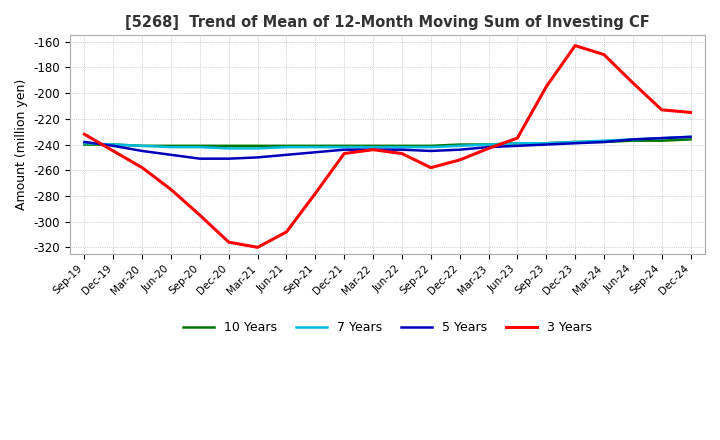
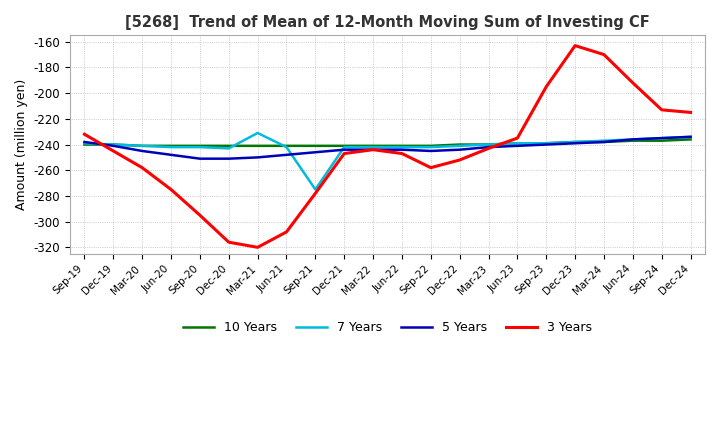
7 Years/Mar-21: -243 -> -231
7 Years/Sep-21: -242 -> -275
